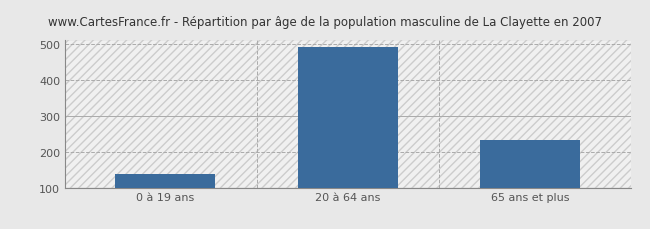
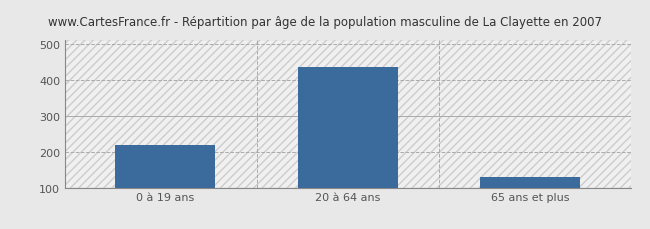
0 à 19 ans: 138 -> 220
20 à 64 ans: 493 -> 435
65 ans et plus: 232 -> 130
